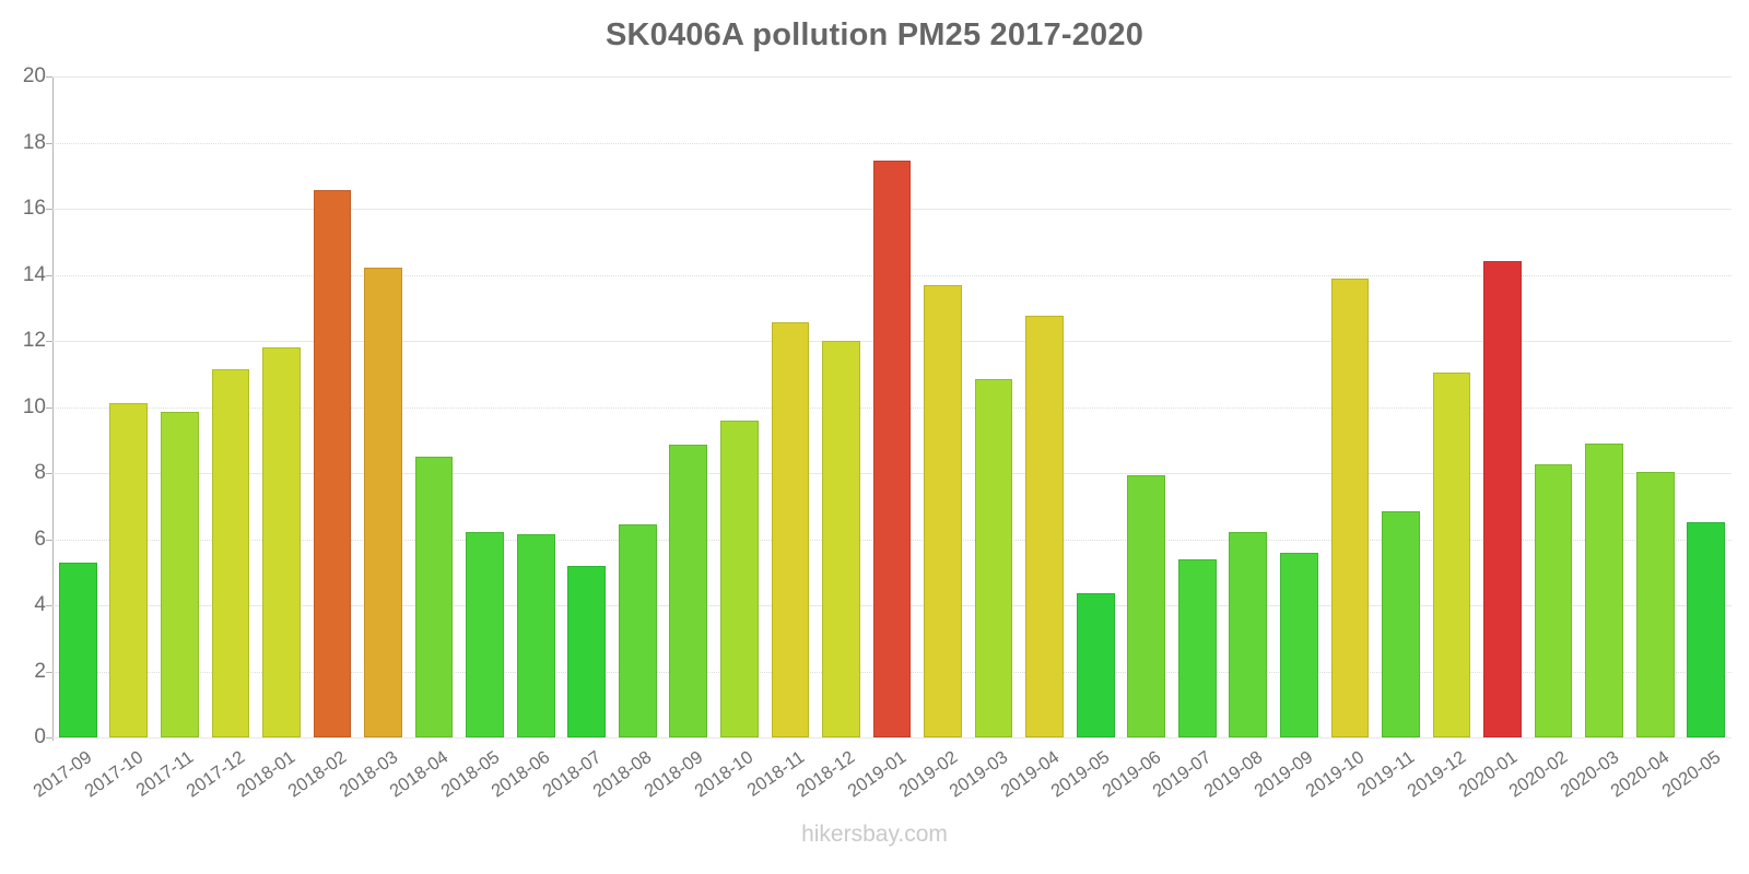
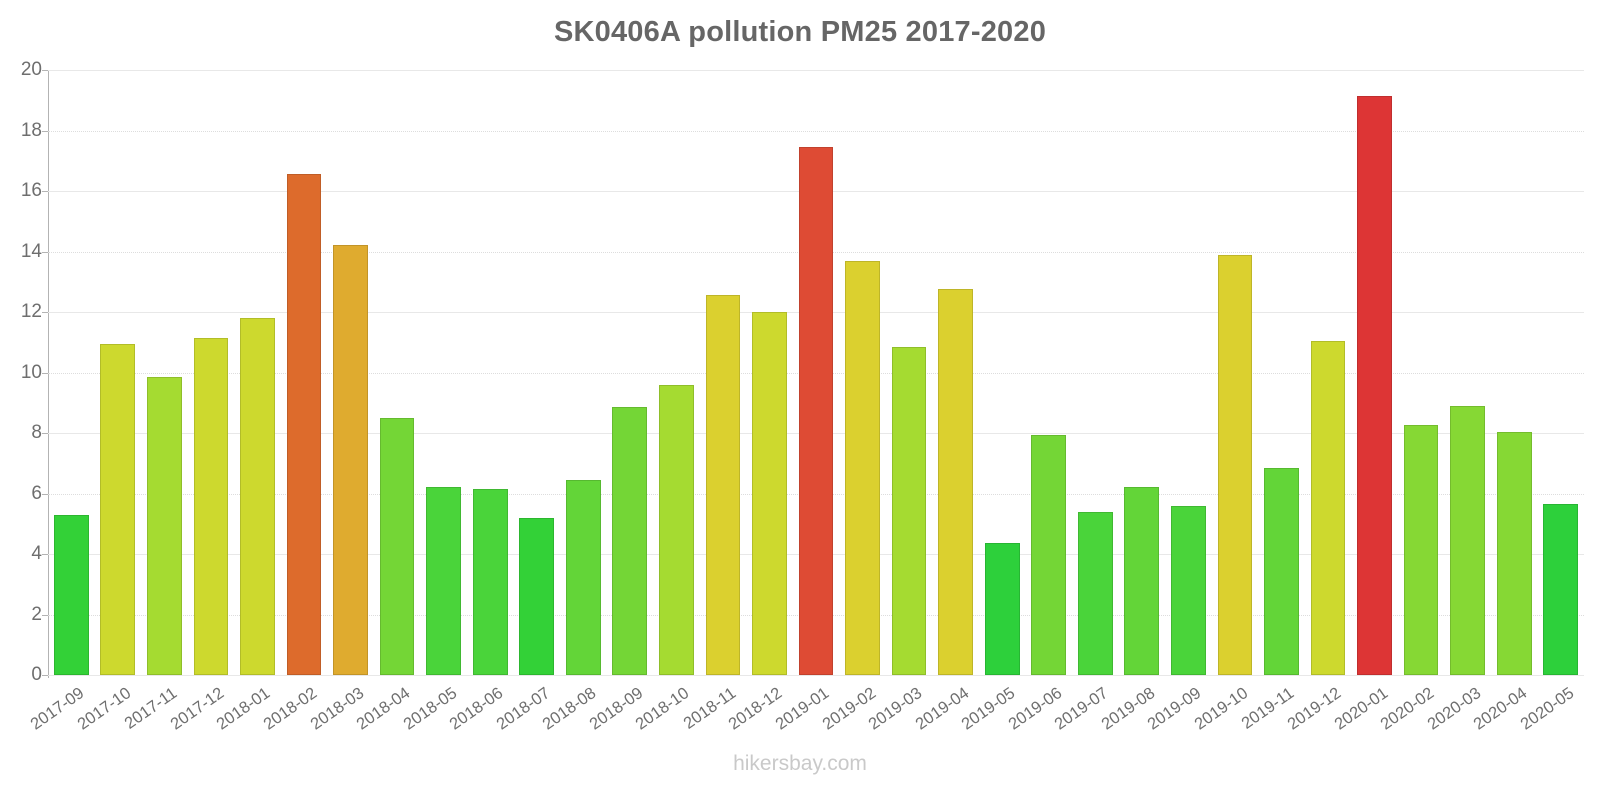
2017-10: 10.1 -> 10.9
2020-01: 14.4 -> 19.1
2020-05: 6.5 -> 5.7
